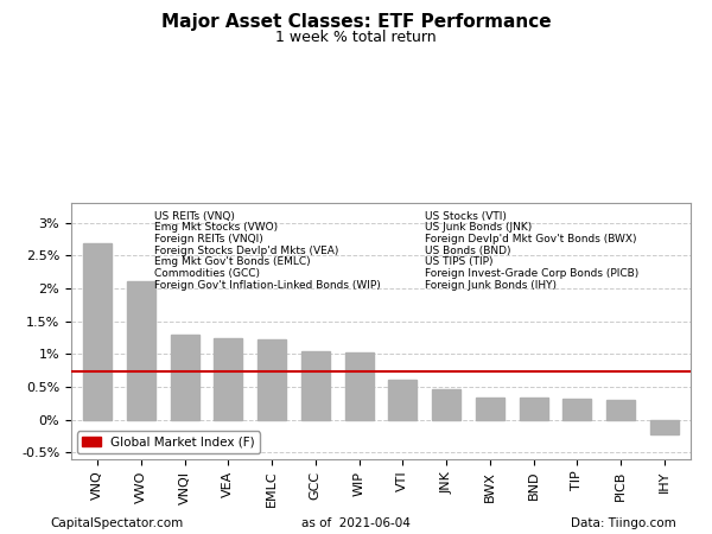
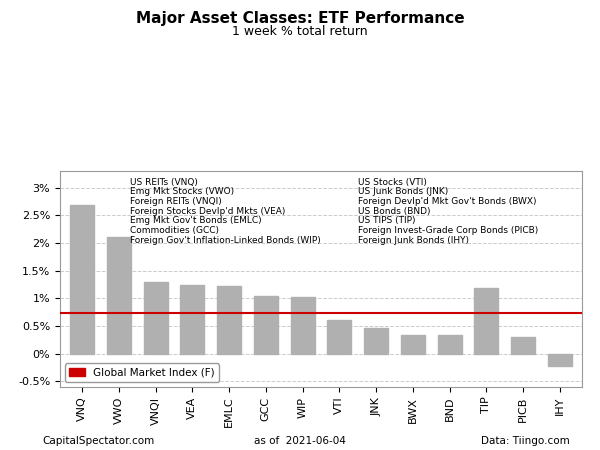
TIP: 0.32% -> 1.18%
